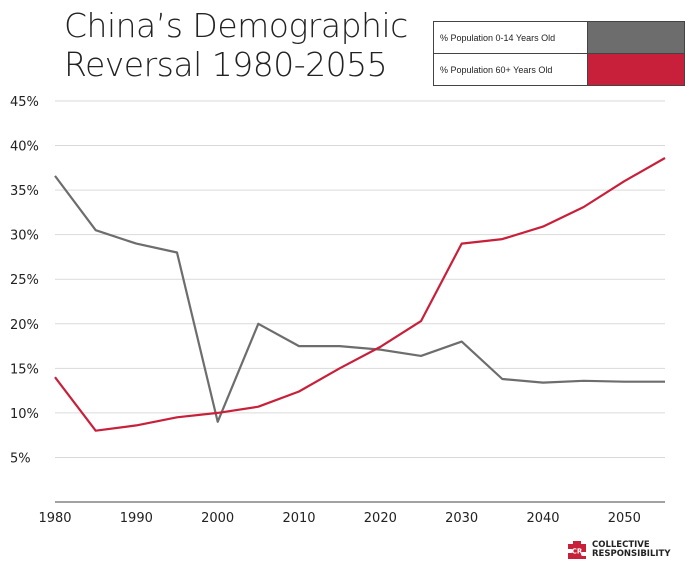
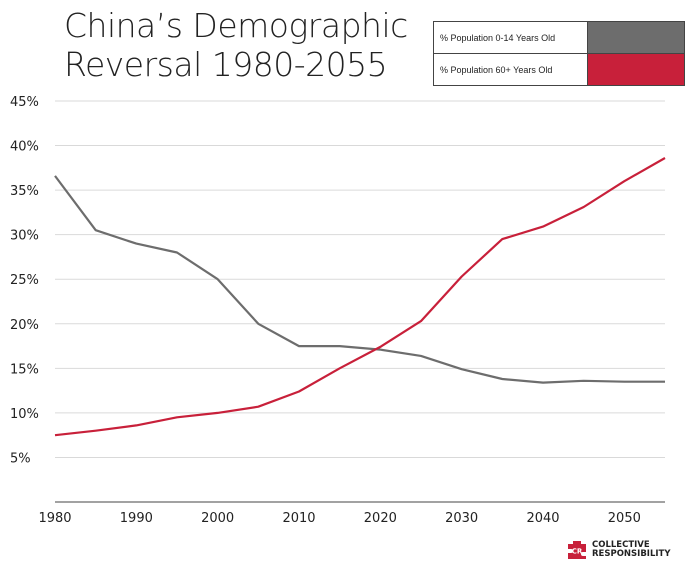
% Population 60+ Years Old/1980: 14% -> 8%
% Population 0-14 Years Old/2000: 9% -> 25%
% Population 0-14 Years Old/2030: 18% -> 15%
% Population 60+ Years Old/2030: 29% -> 25%
